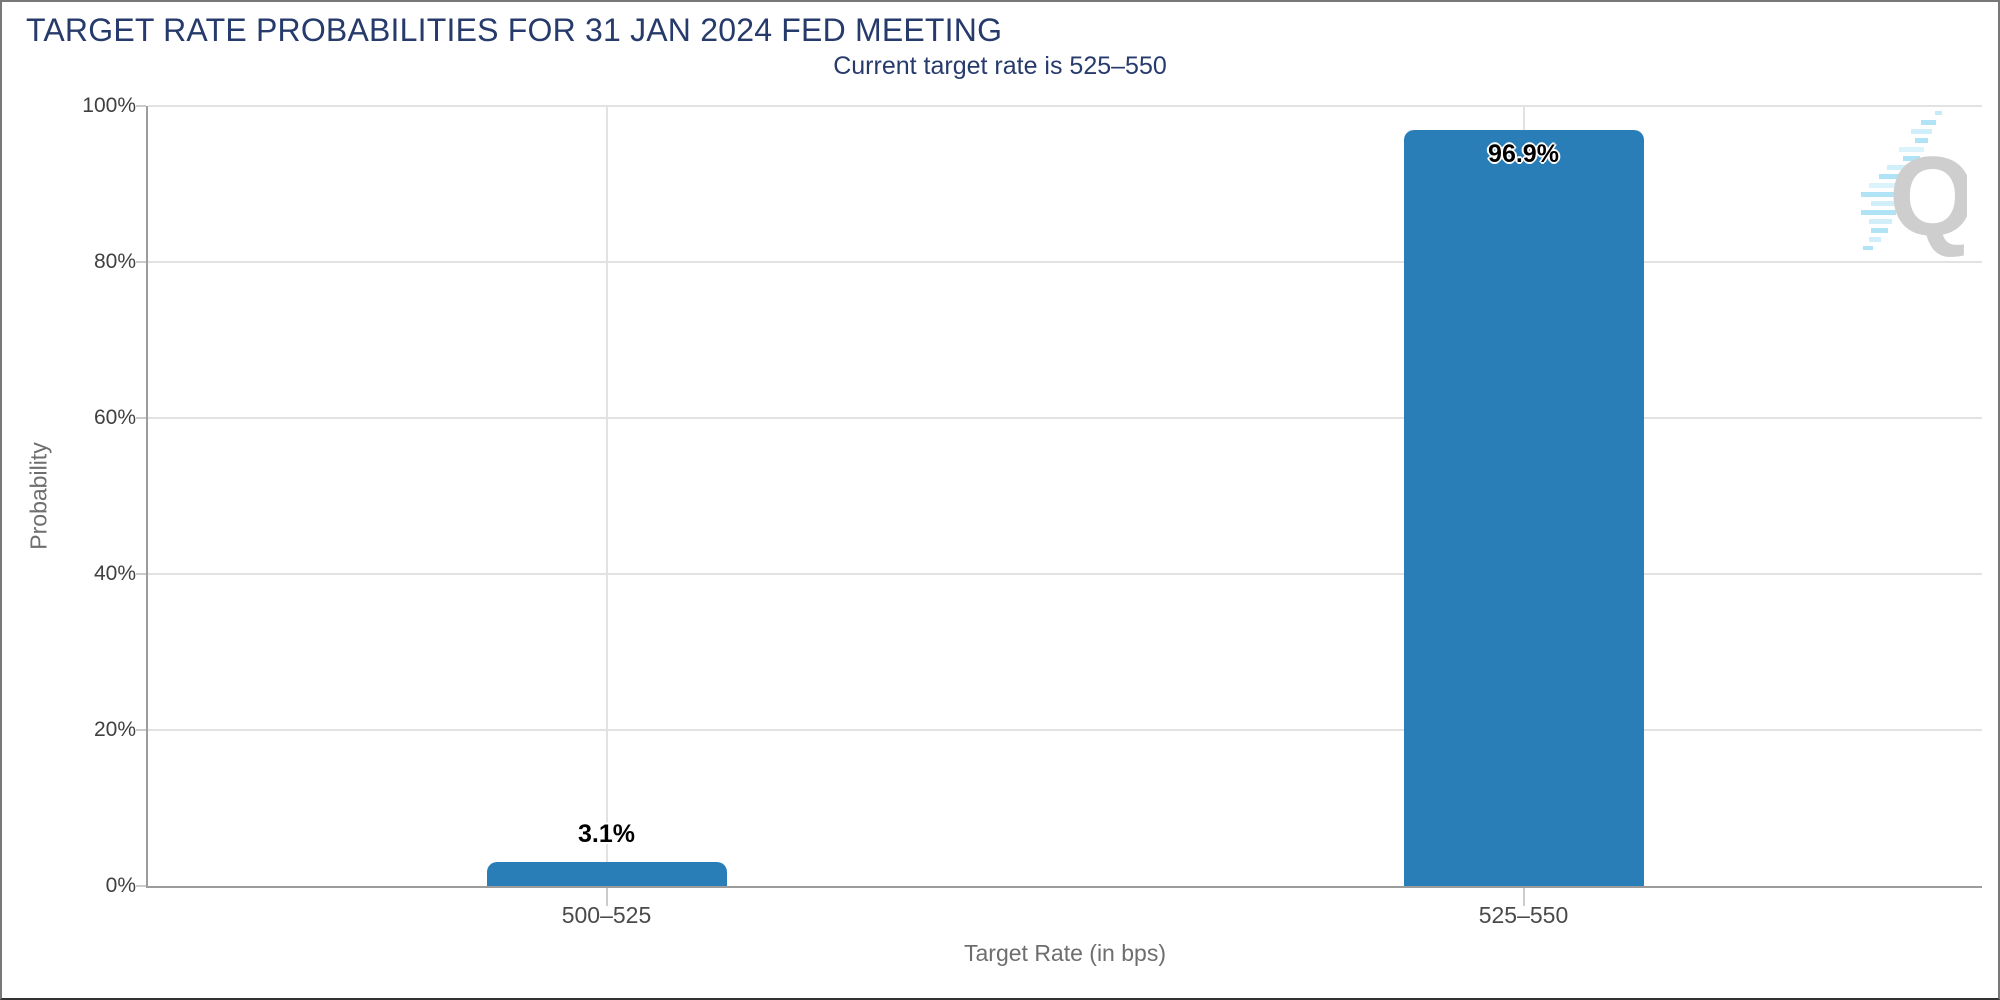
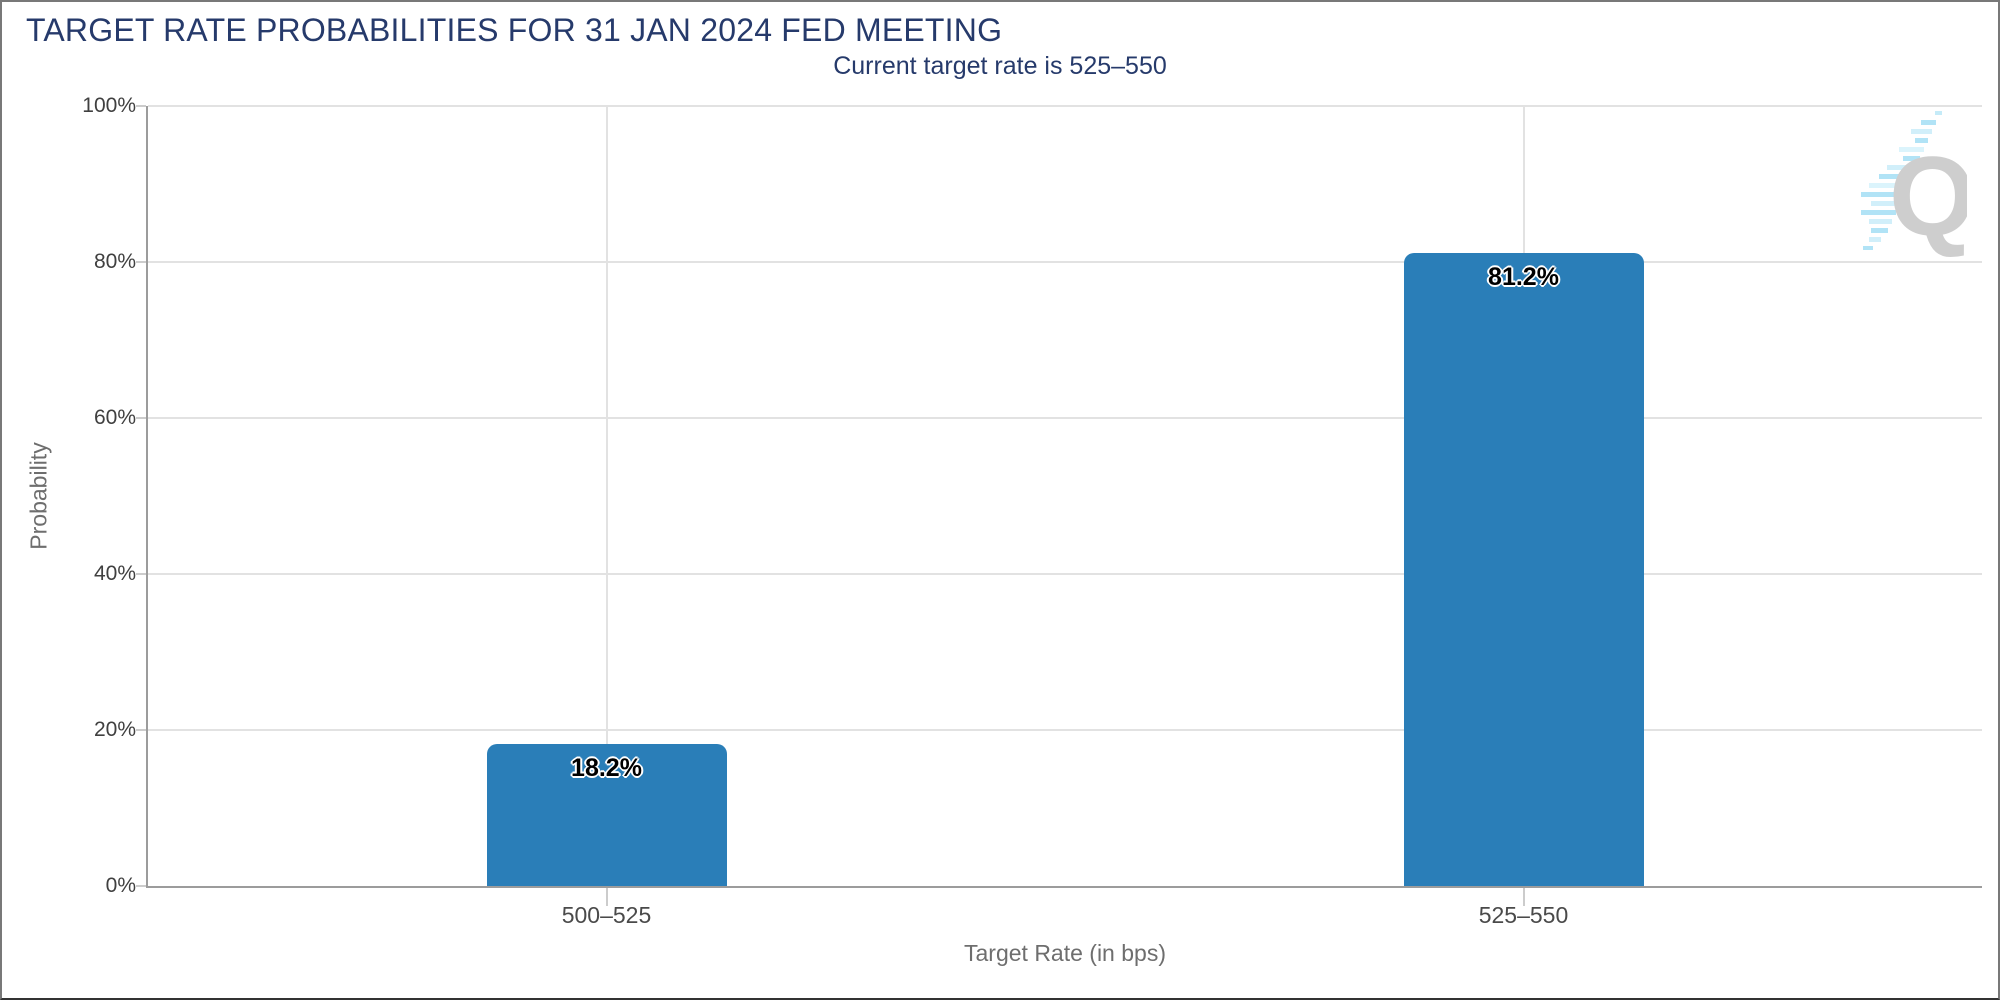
500–525: 3.1% -> 18.2%
525–550: 96.9% -> 81.2%
